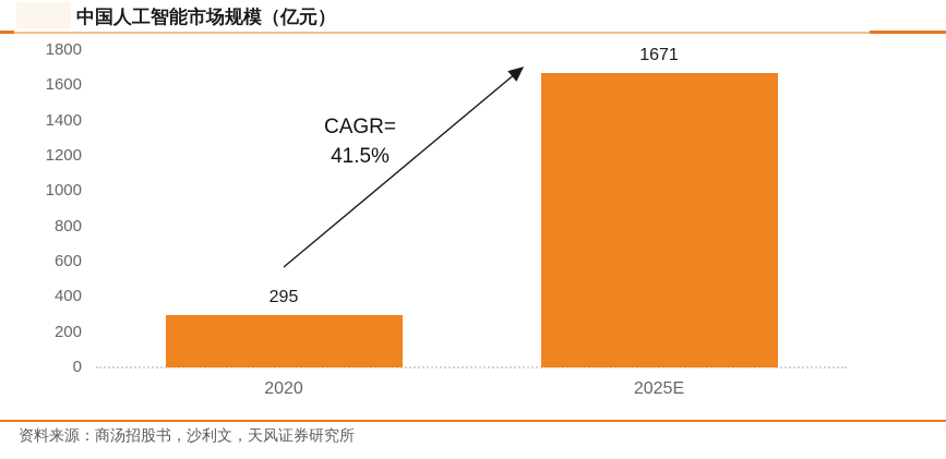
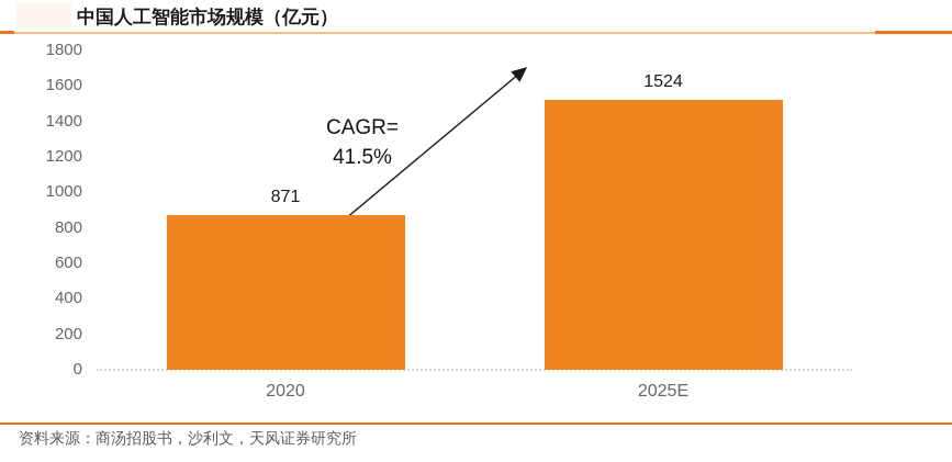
2020: 295 -> 871
2025E: 1671 -> 1524
